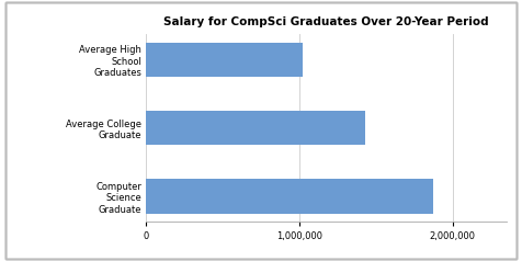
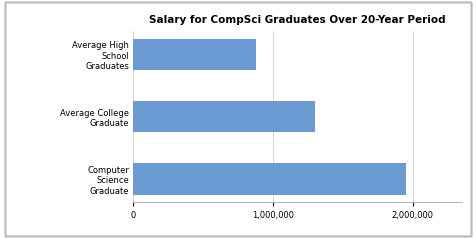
Average High School Graduates: 1,020,000 -> 880,000
Average College Graduate: 1,430,000 -> 1,300,000
Computer Science Graduate: 1,870,000 -> 1,950,000
